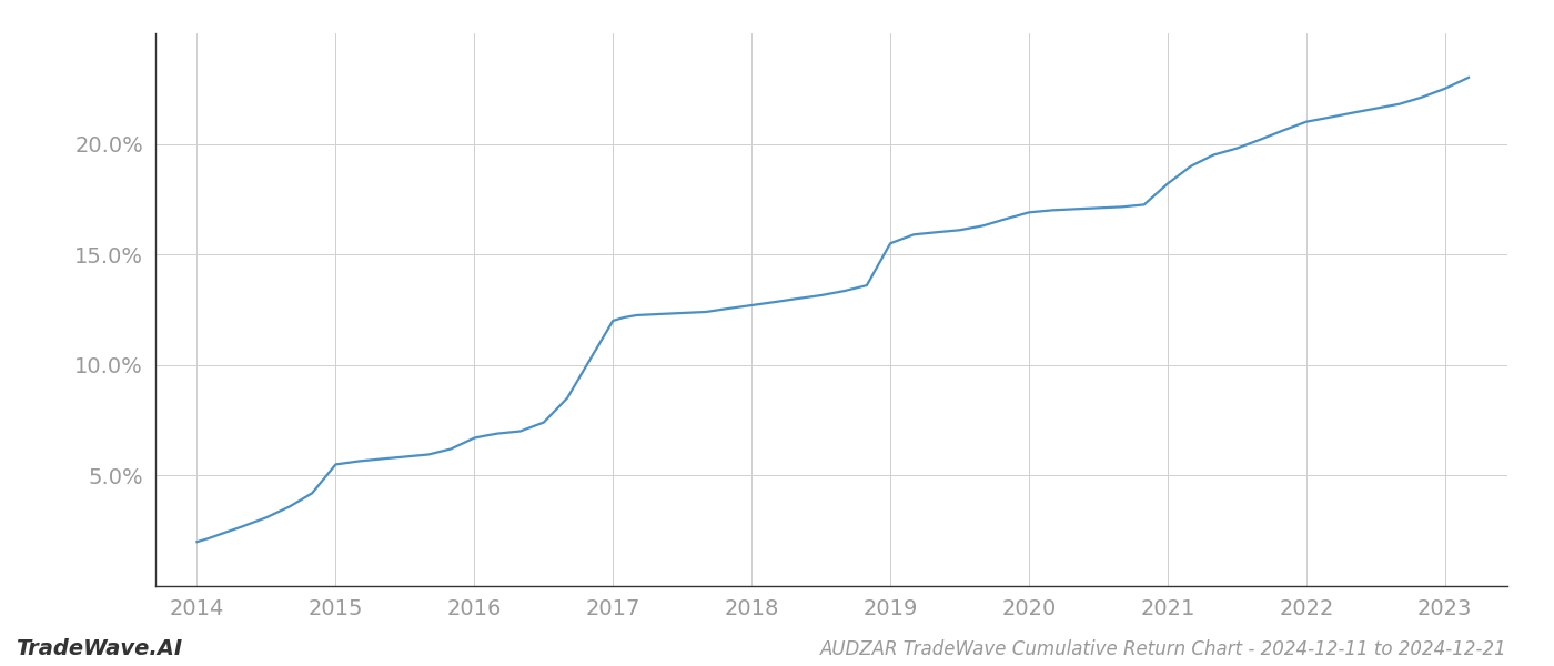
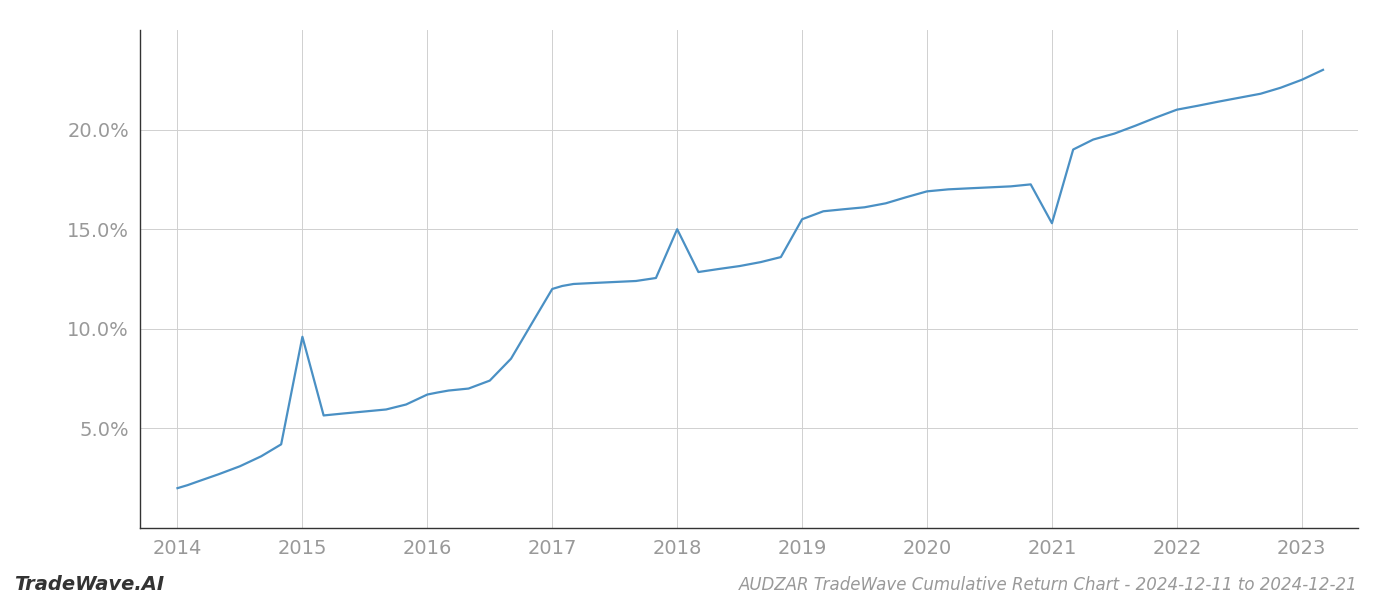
2015: 5.5% -> 9.6%
2018: 12.7% -> 15.0%
2021: 18.2% -> 15.3%
